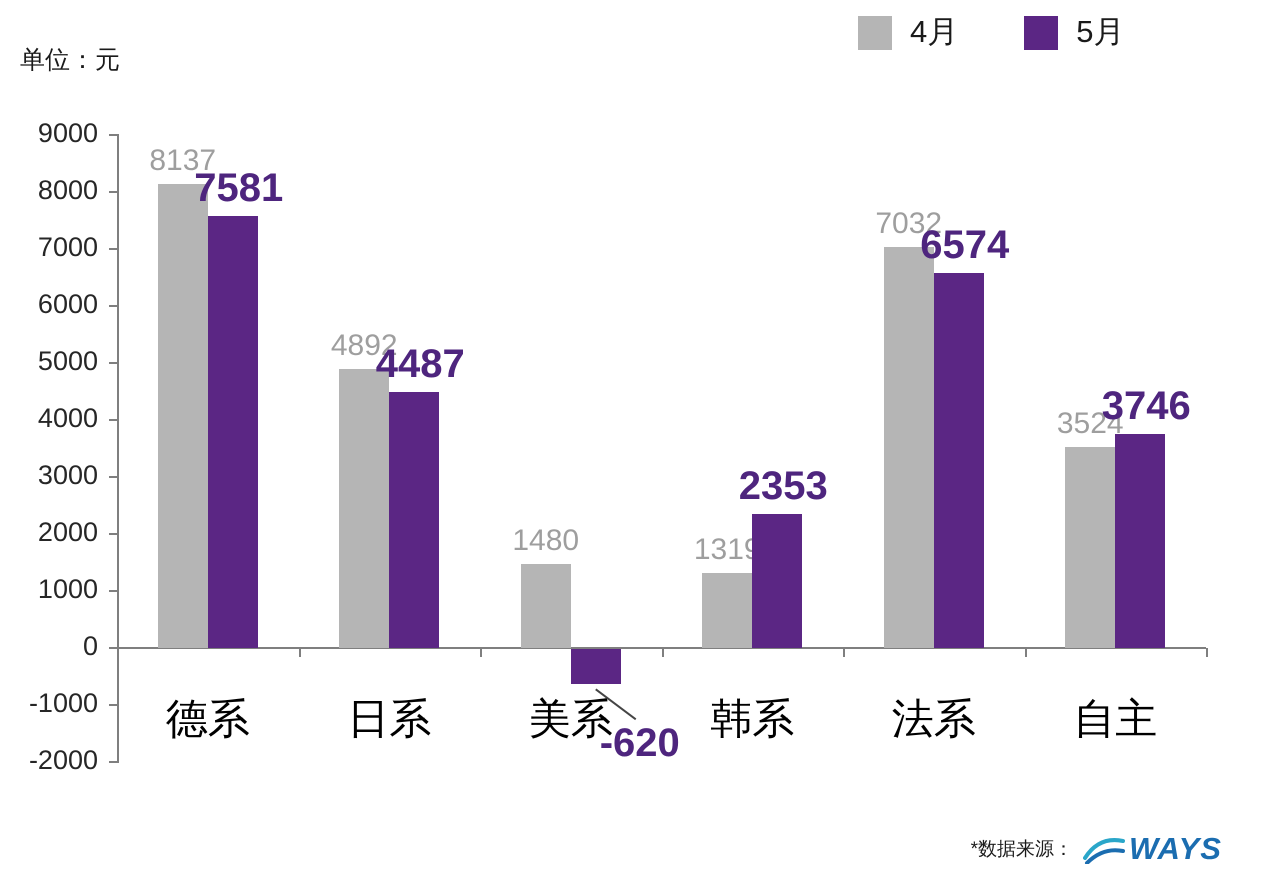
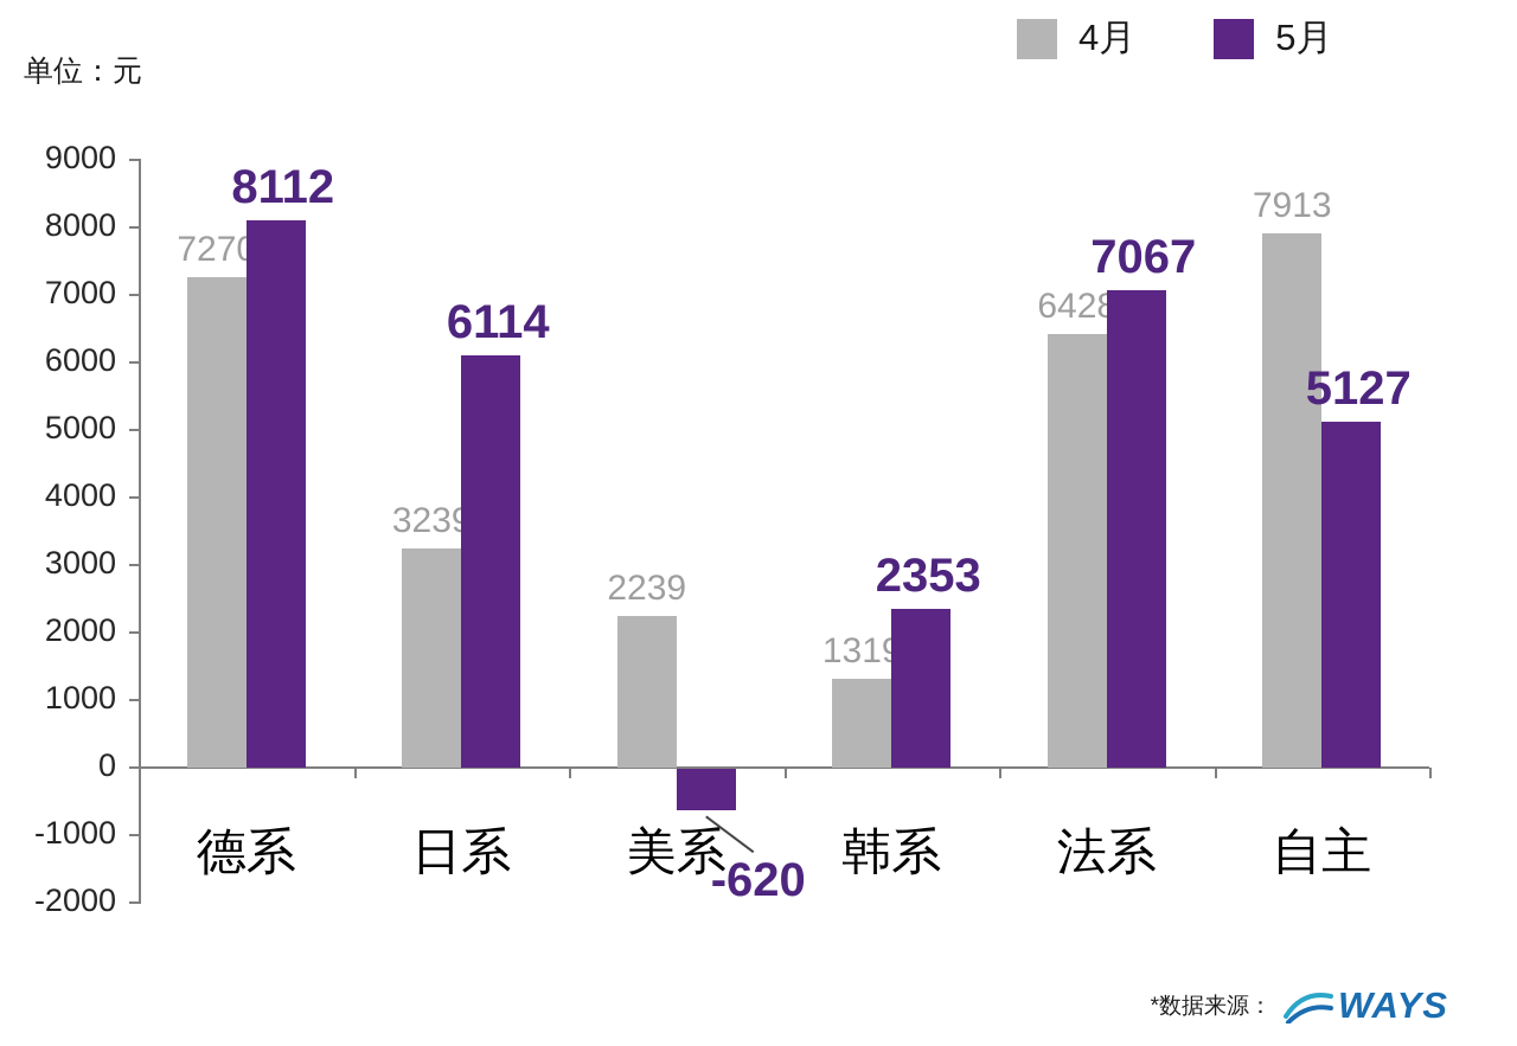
4月/德系: 8137 -> 7270
5月/德系: 7581 -> 8112
4月/日系: 4892 -> 3239
5月/日系: 4487 -> 6114
4月/美系: 1480 -> 2239
4月/法系: 7032 -> 6428
5月/法系: 6574 -> 7067
4月/自主: 3524 -> 7913
5月/自主: 3746 -> 5127
